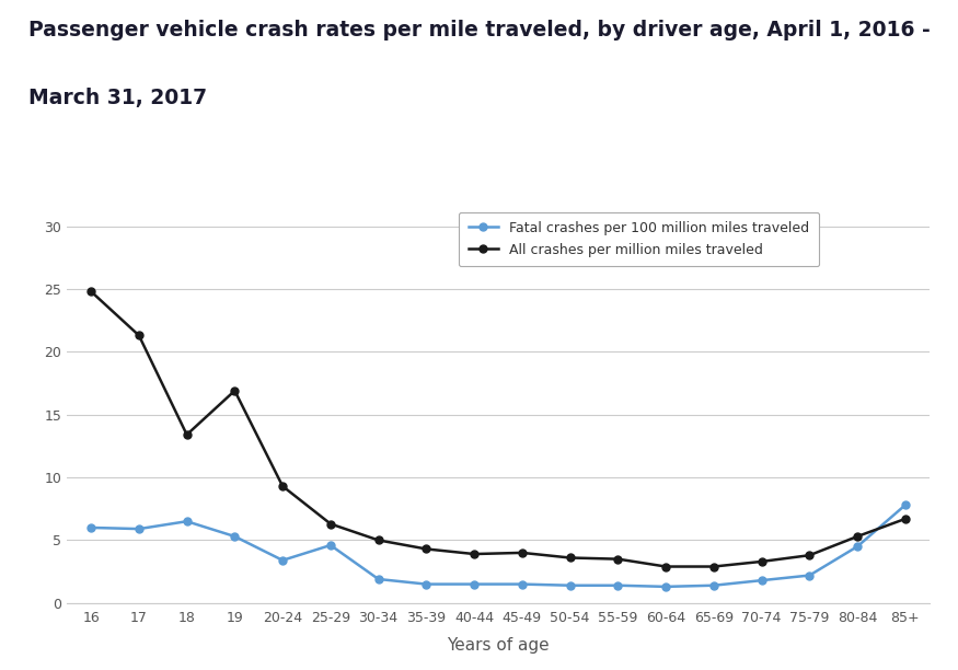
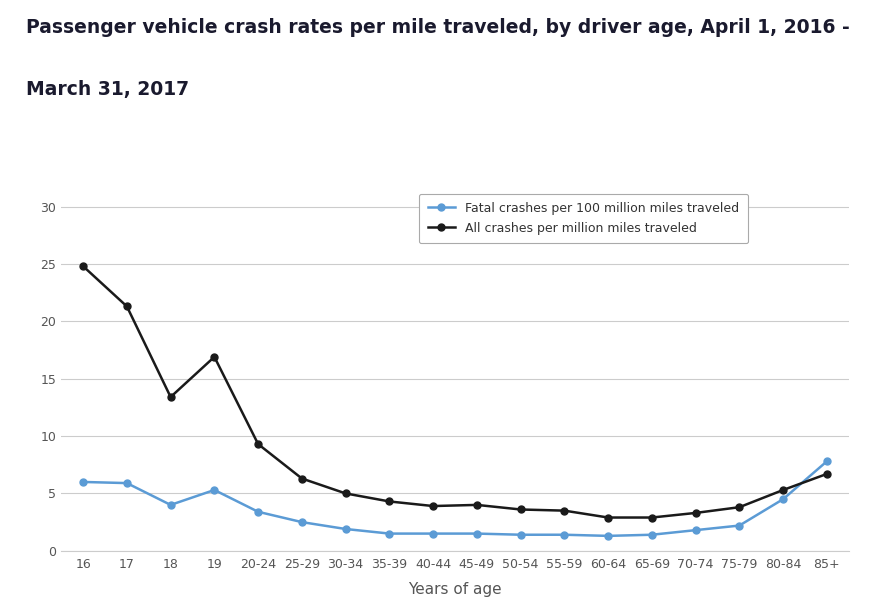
Fatal crashes per 100 million miles traveled/18: 6.5 -> 4.0
Fatal crashes per 100 million miles traveled/25-29: 4.6 -> 2.5
